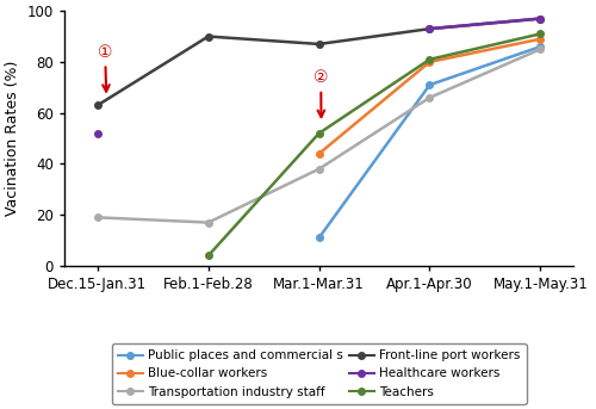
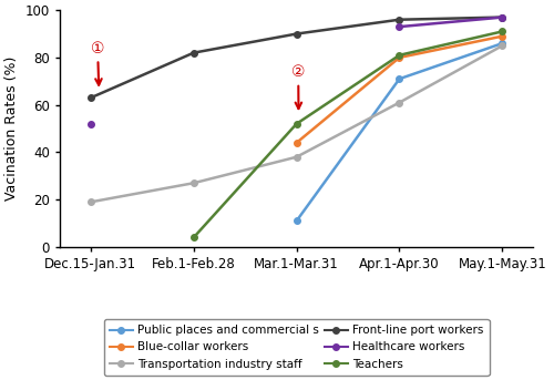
Transportation industry staff/Feb.1-Feb.28: 17 -> 27
Front-line port workers/Feb.1-Feb.28: 90 -> 82
Front-line port workers/Mar.1-Mar.31: 87 -> 90
Transportation industry staff/Apr.1-Apr.30: 66 -> 61
Front-line port workers/Apr.1-Apr.30: 93 -> 96
